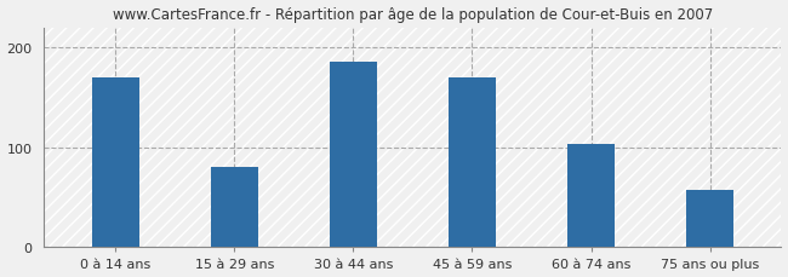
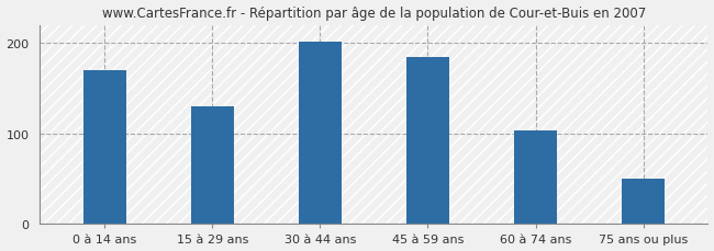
15 à 29 ans: 80 -> 130
30 à 44 ans: 186 -> 202
45 à 59 ans: 170 -> 185
75 ans ou plus: 58 -> 50
